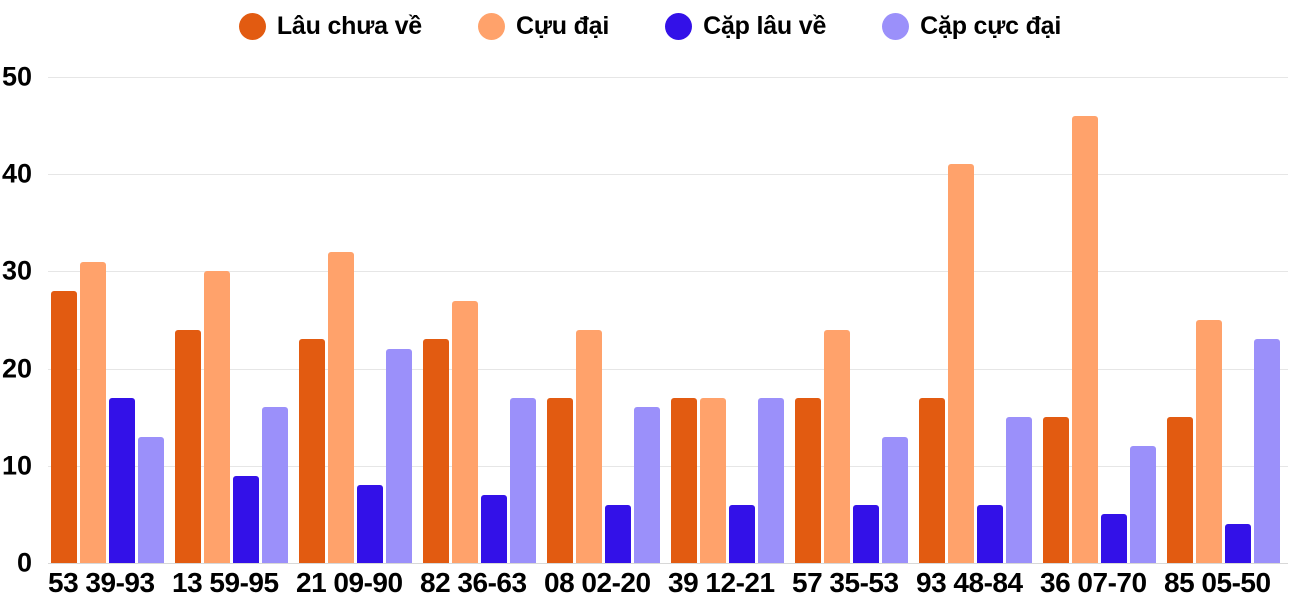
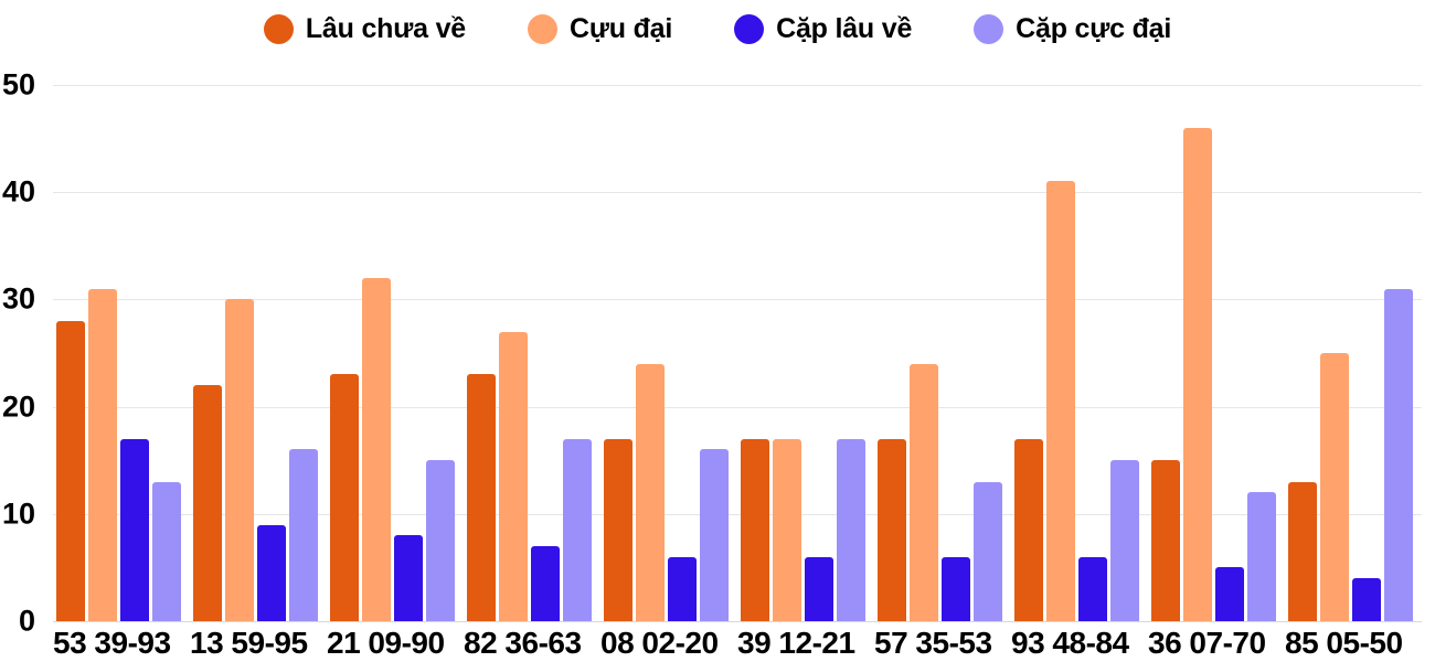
Lâu chưa về/13 59-95: 24 -> 22
Cặp cực đại/21 09-90: 22 -> 15
Lâu chưa về/85 05-50: 15 -> 13
Cặp cực đại/85 05-50: 23 -> 31
